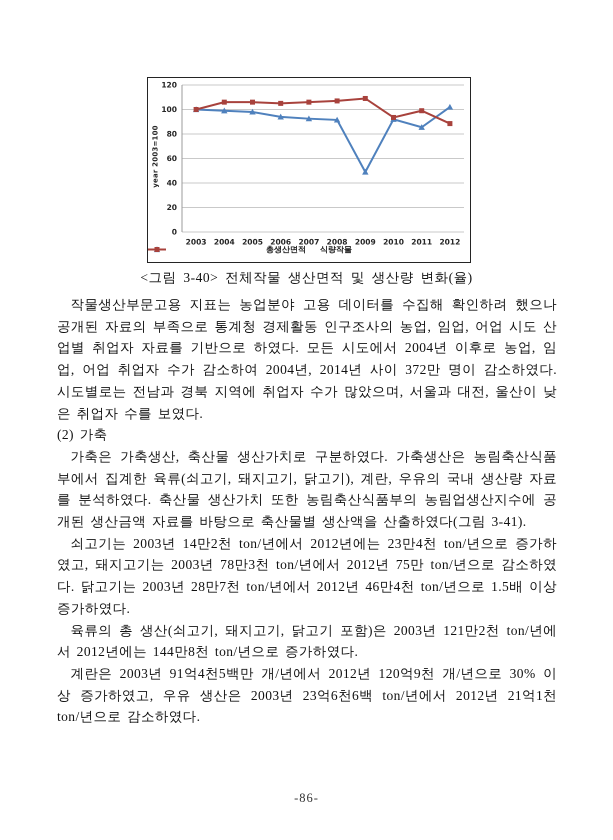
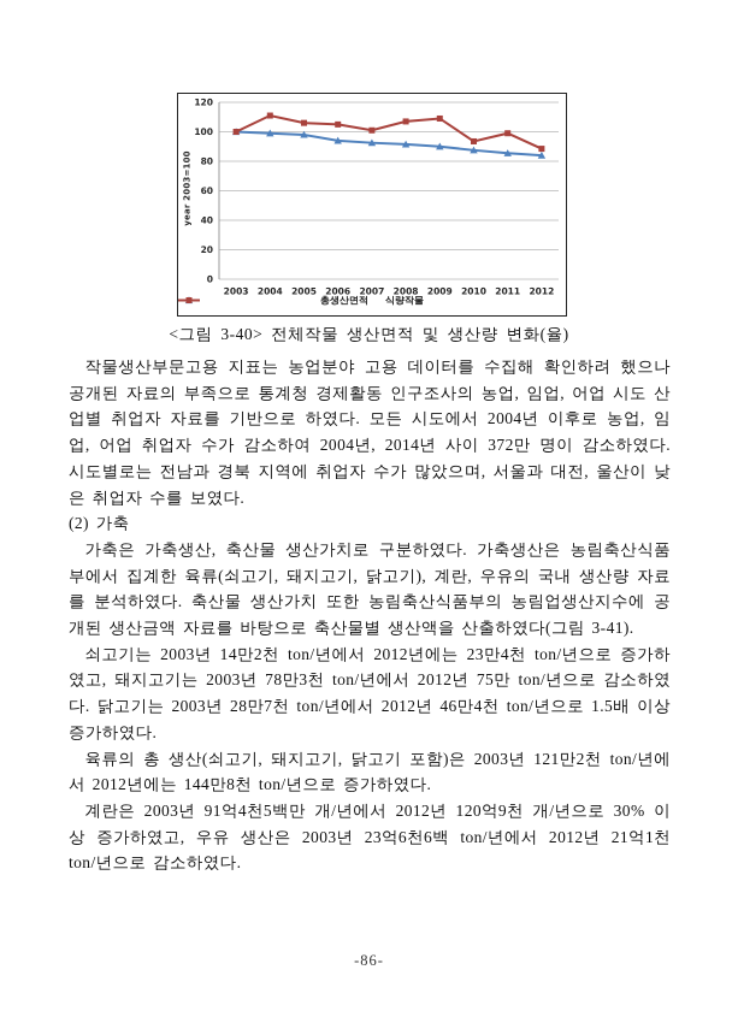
식량작물/2004: 106 -> 111
식량작물/2007: 106 -> 101
총생산면적/2009: 49 -> 90
총생산면적/2010: 92 -> 88
총생산면적/2012: 102 -> 84
